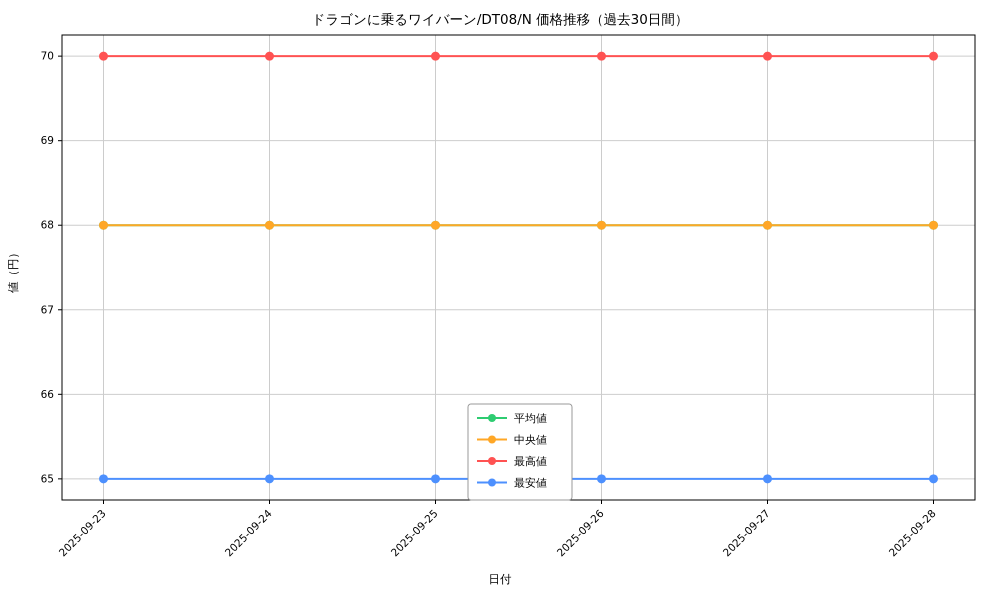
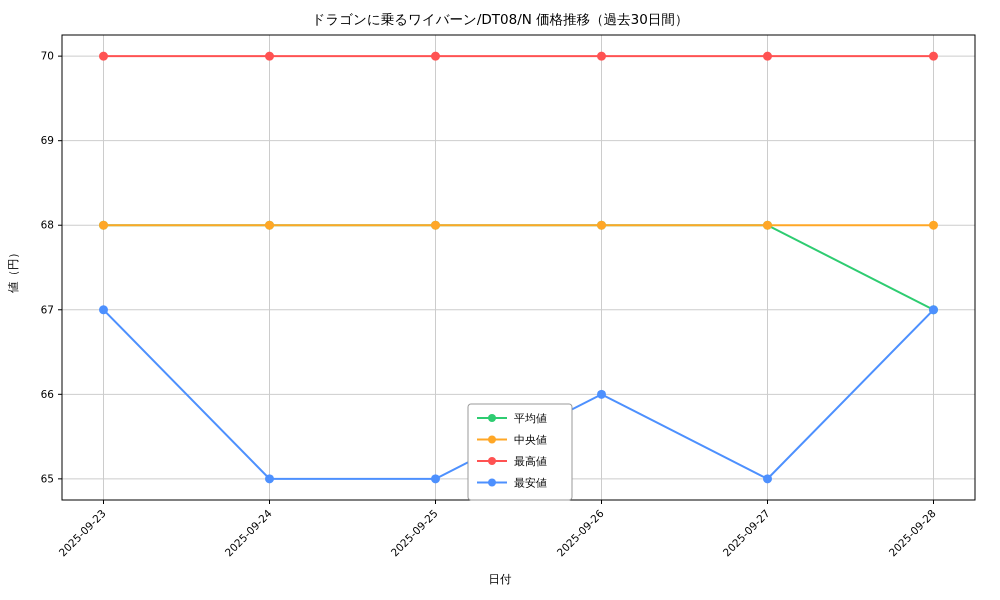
最安値/2025-09-23: 65 -> 67
最安値/2025-09-26: 65 -> 66
平均値/2025-09-28: 68 -> 67
最安値/2025-09-28: 65 -> 67
